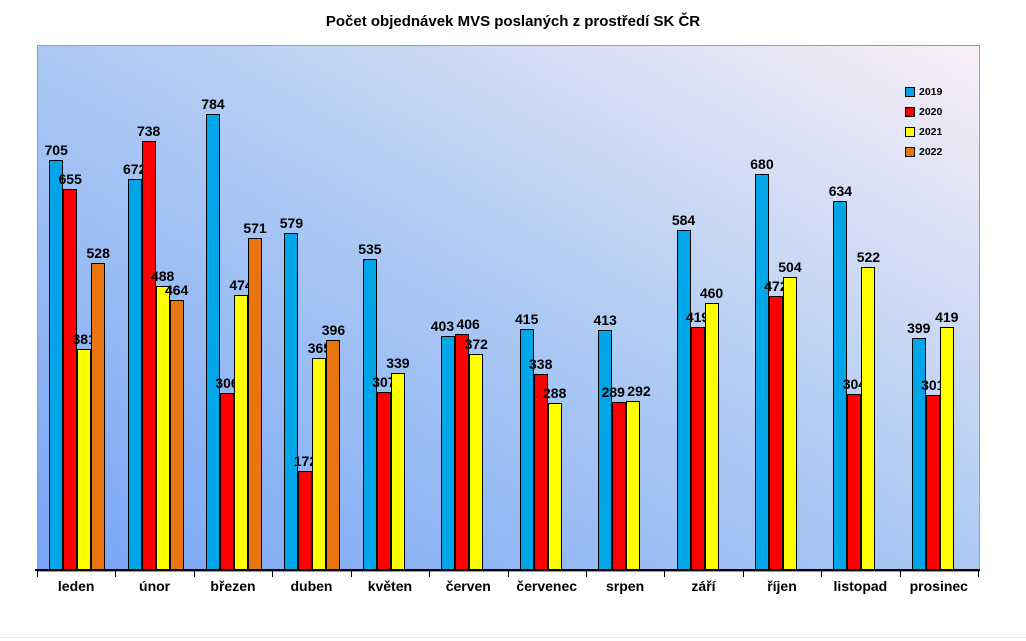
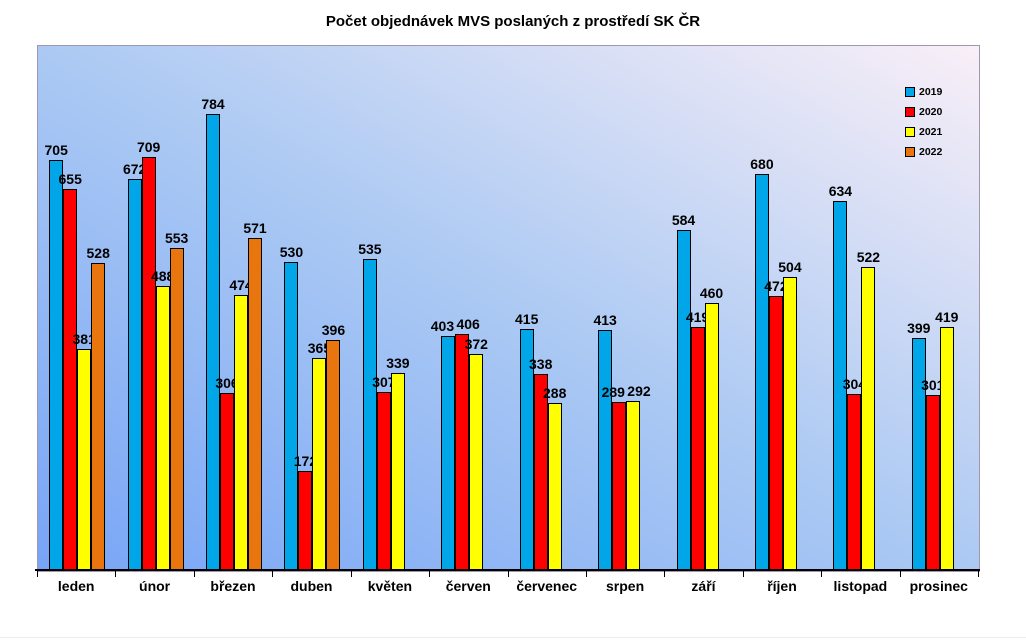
2020/únor: 738 -> 709
2022/únor: 464 -> 553
2019/duben: 579 -> 530
